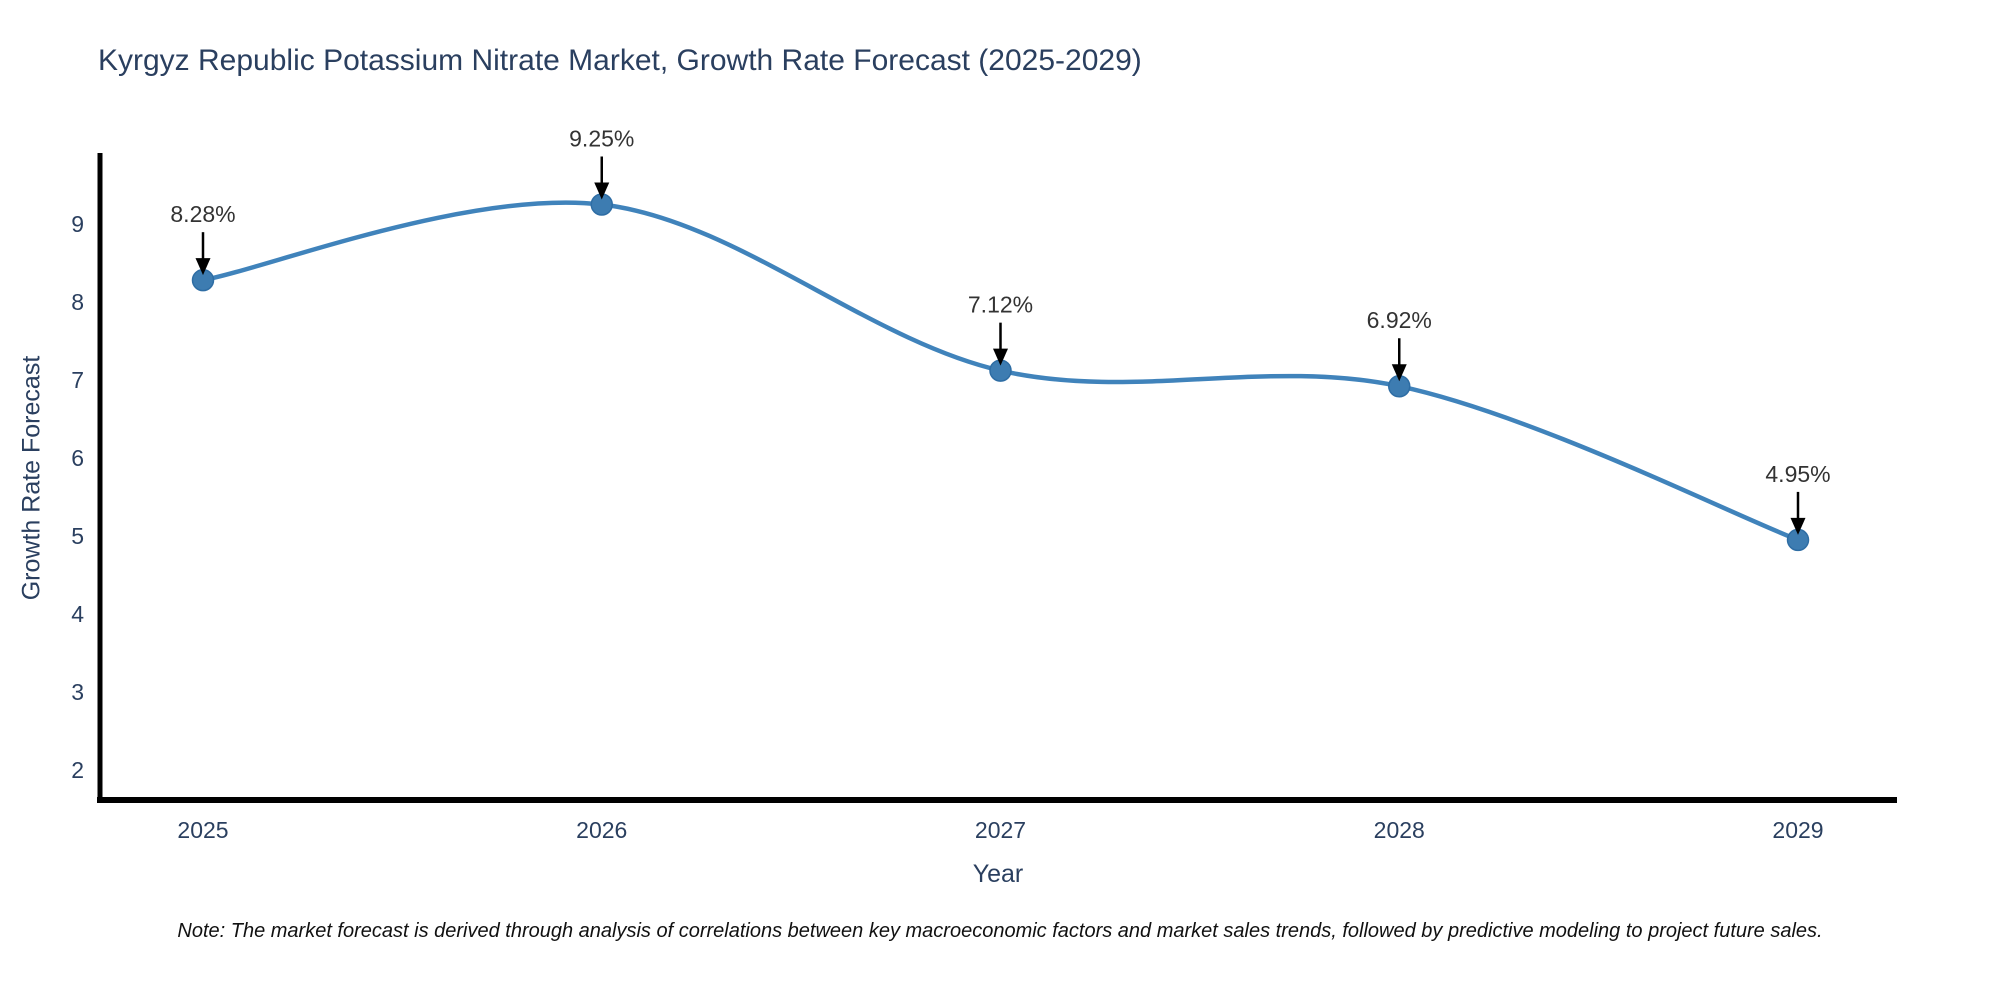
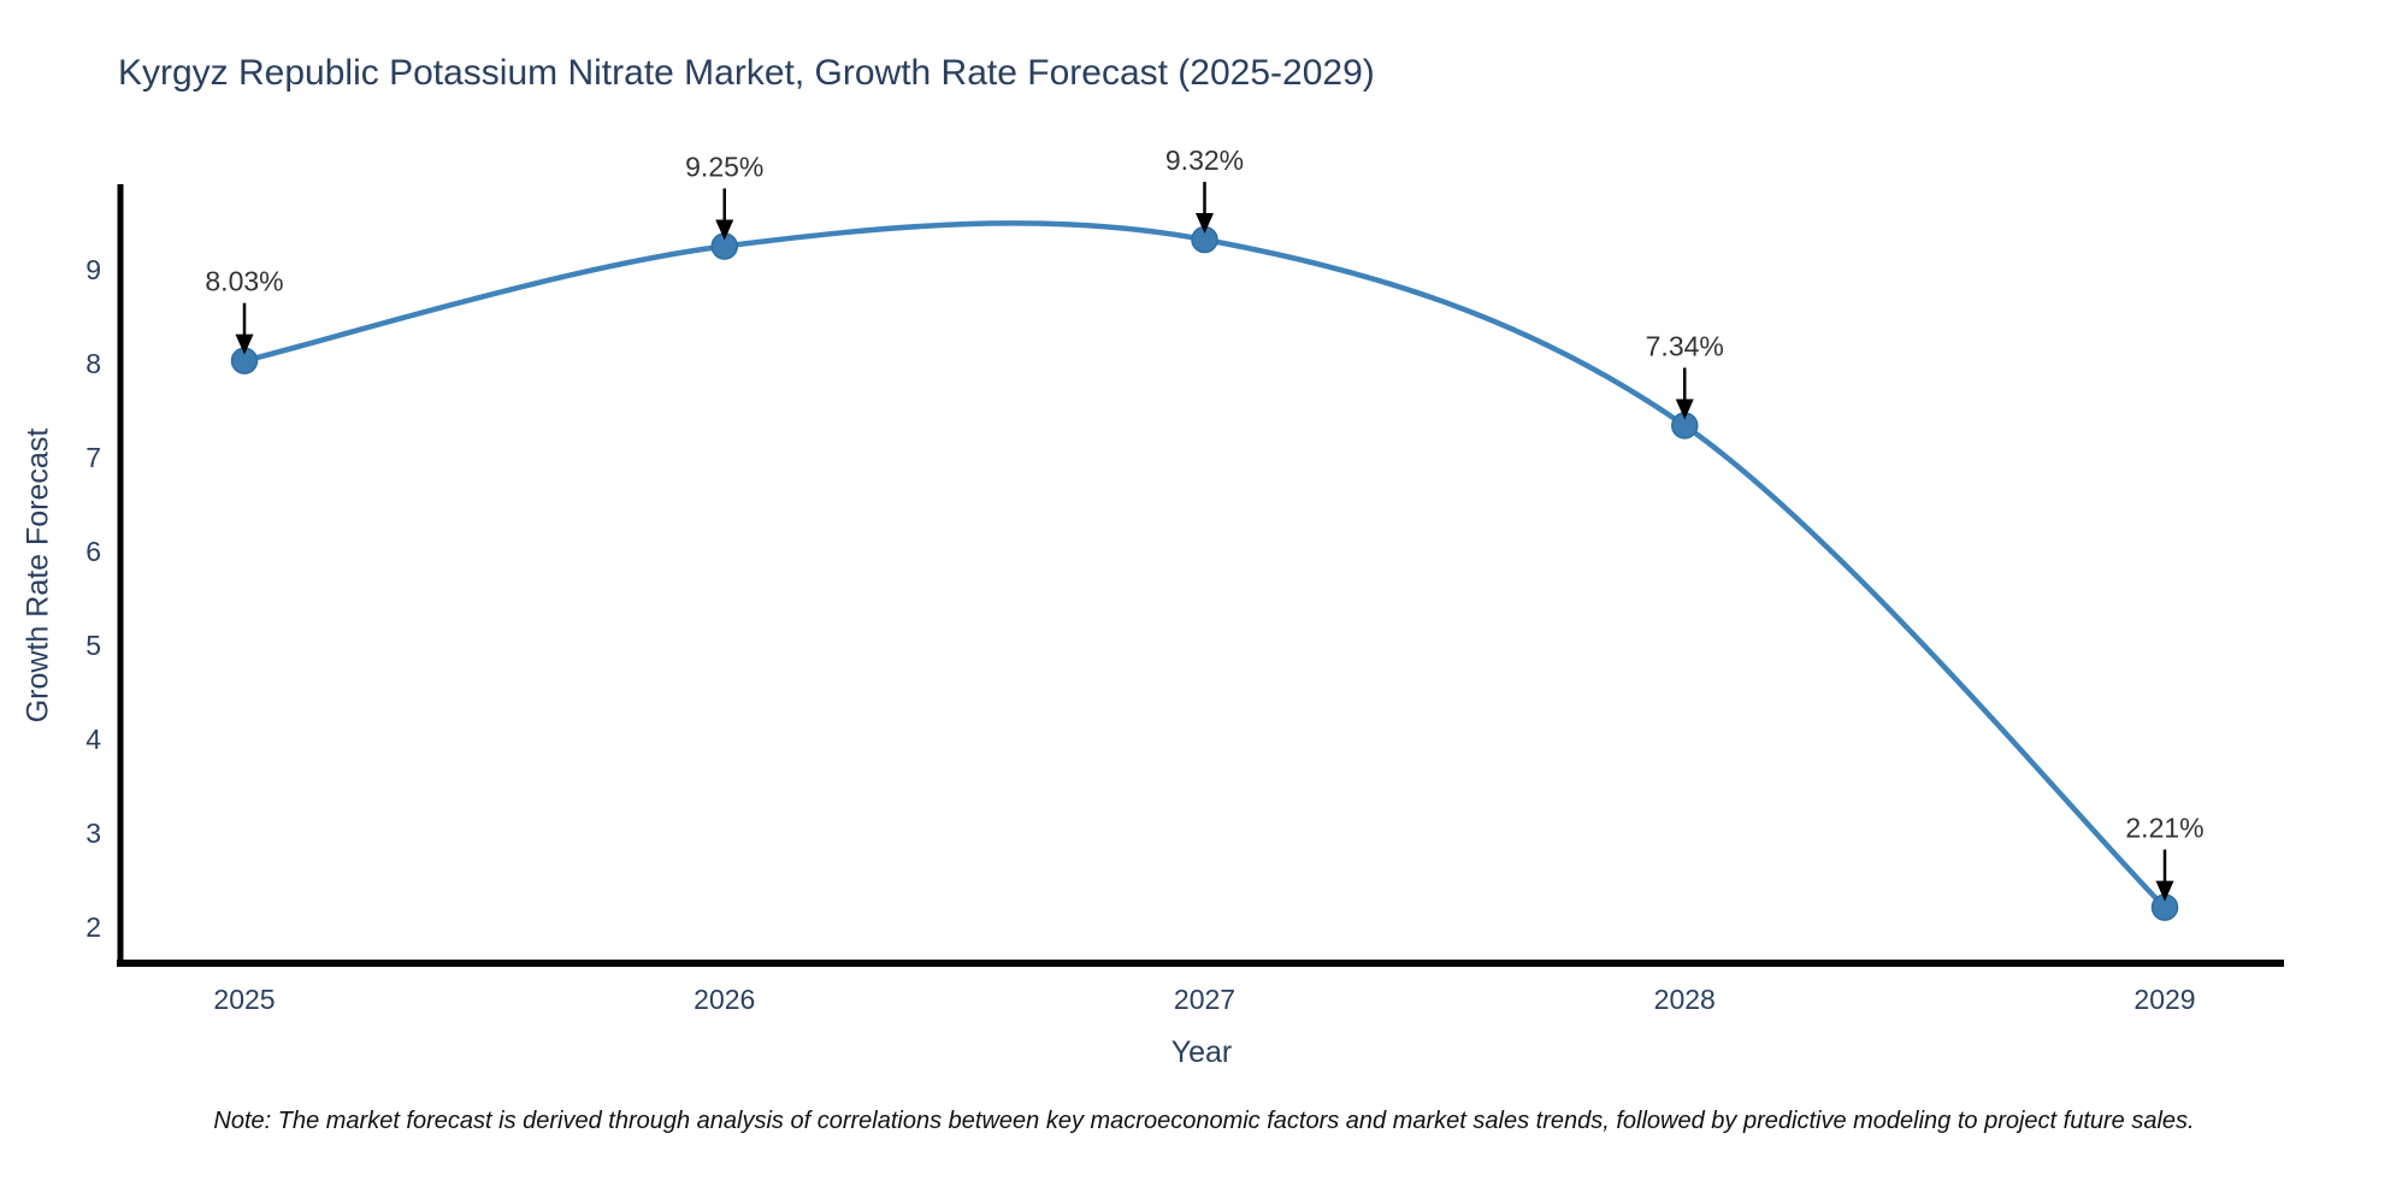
2025: 8.28% -> 8.03%
2027: 7.12% -> 9.32%
2028: 6.92% -> 7.34%
2029: 4.95% -> 2.21%
